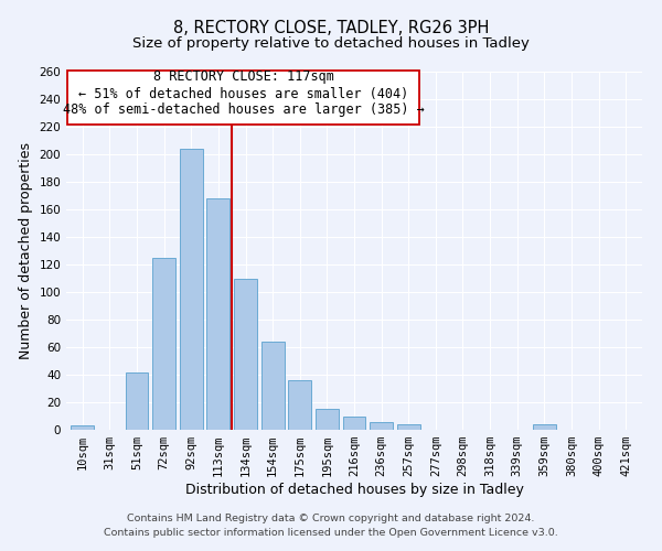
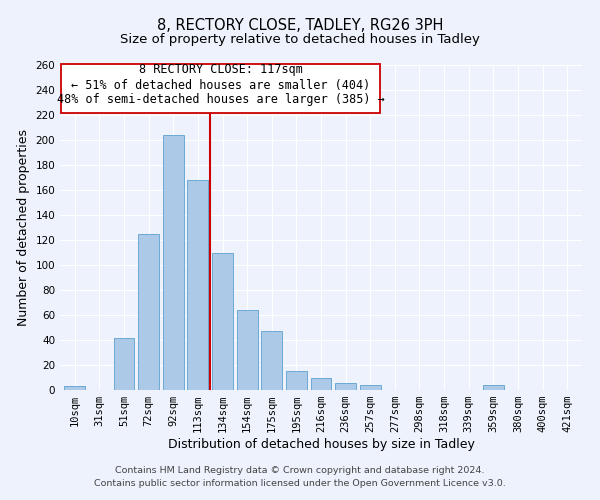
175sqm: 36 -> 47
